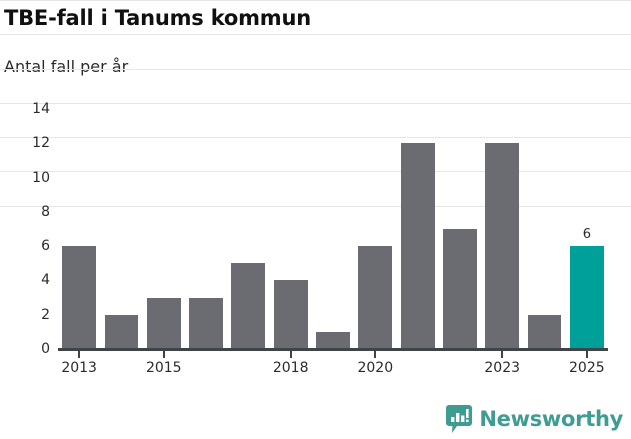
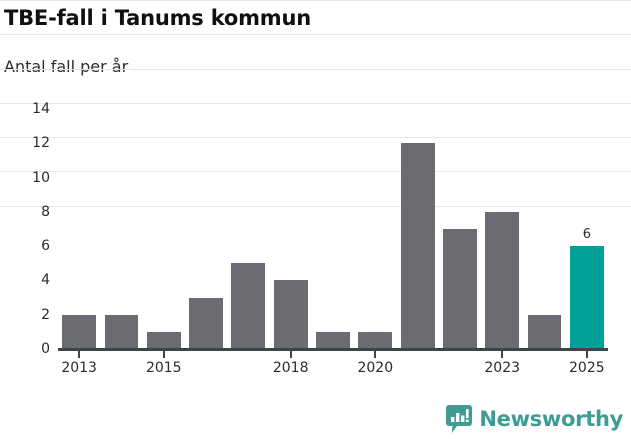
2013: 6 -> 2
2015: 3 -> 1
2020: 6 -> 1
2023: 12 -> 8
